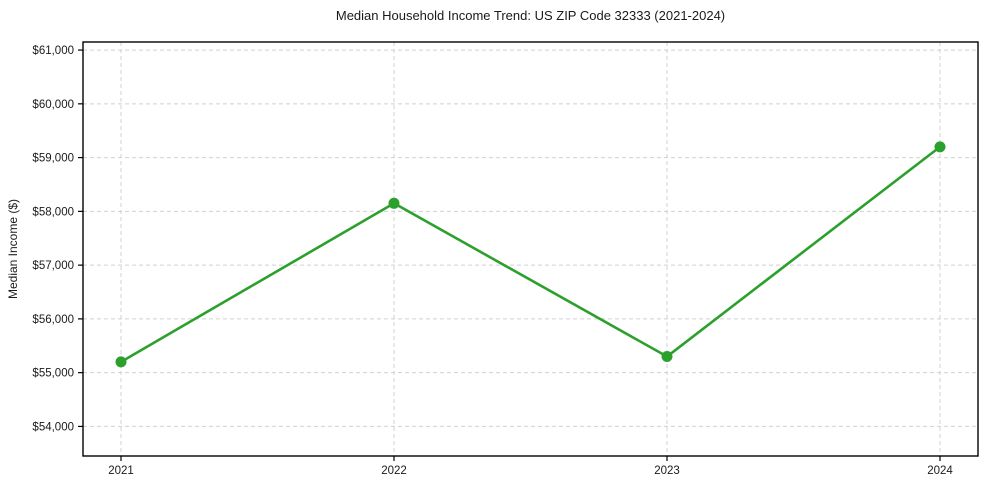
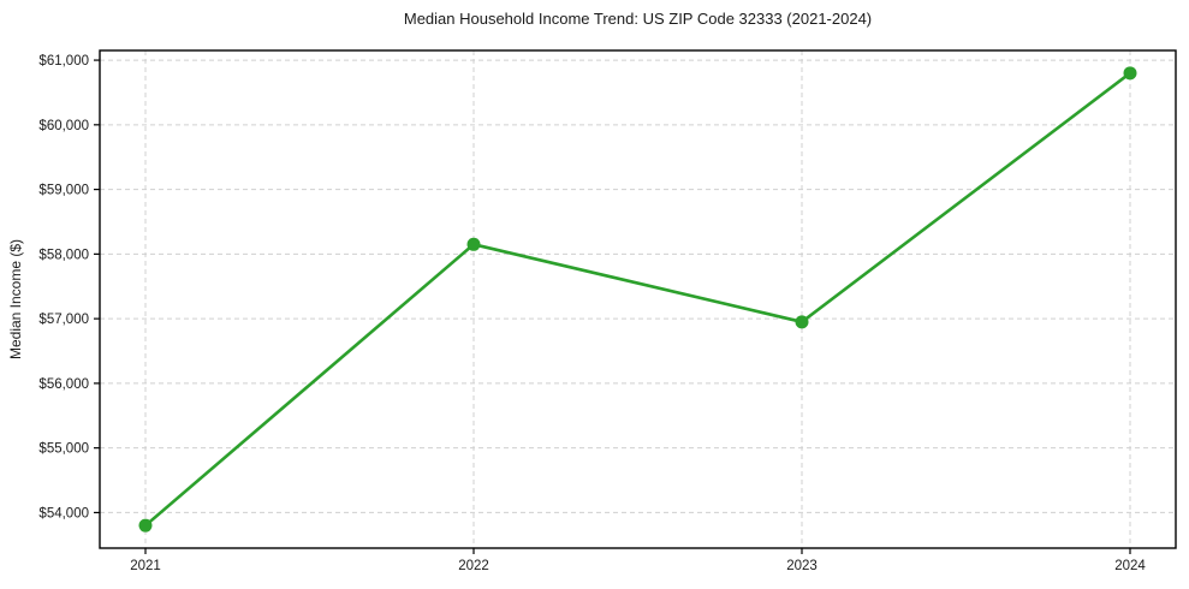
2021: $55200 -> $53800
2023: $55300 -> $57000
2024: $59200 -> $60800
